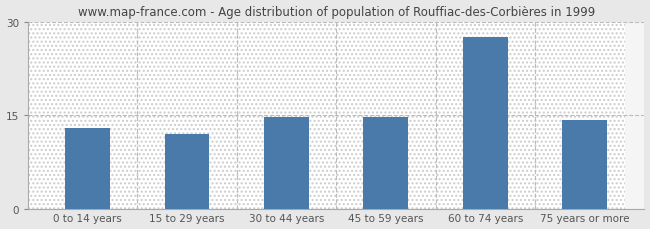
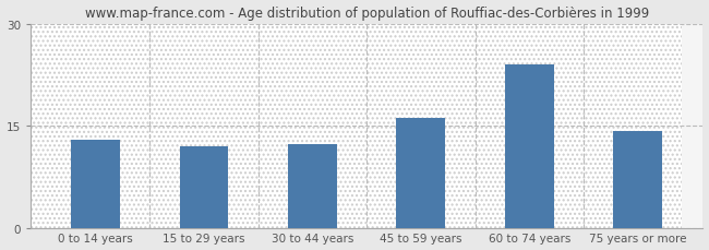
30 to 44 years: 14.7 -> 12.4
45 to 59 years: 14.7 -> 16.2
60 to 74 years: 27.5 -> 24.0
